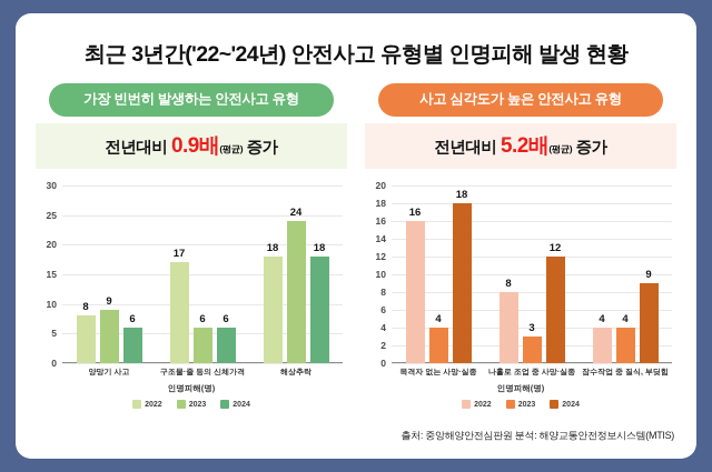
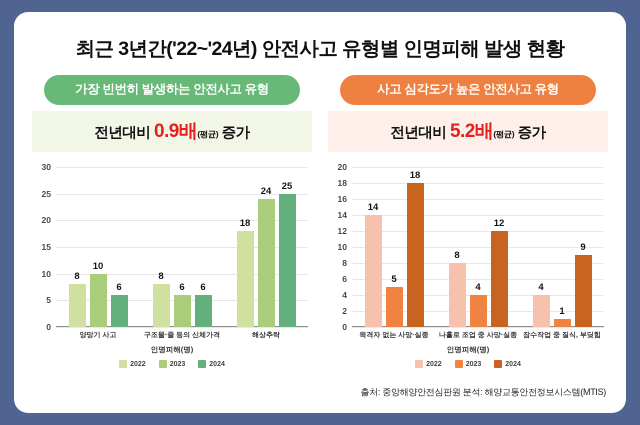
가장 빈번히 발생하는 안전사고 유형/2023/양망기 사고: 9 -> 10
가장 빈번히 발생하는 안전사고 유형/2022/구조물·줄 등의 신체가격: 17 -> 8
가장 빈번히 발생하는 안전사고 유형/2024/해상추락: 18 -> 25
사고 심각도가 높은 안전사고 유형/2022/목격자 없는 사망·실종: 16 -> 14
사고 심각도가 높은 안전사고 유형/2023/목격자 없는 사망·실종: 4 -> 5
사고 심각도가 높은 안전사고 유형/2023/나홀로 조업 중 사망·실종: 3 -> 4
사고 심각도가 높은 안전사고 유형/2023/잠수작업 중 질식, 부딪힘: 4 -> 1
